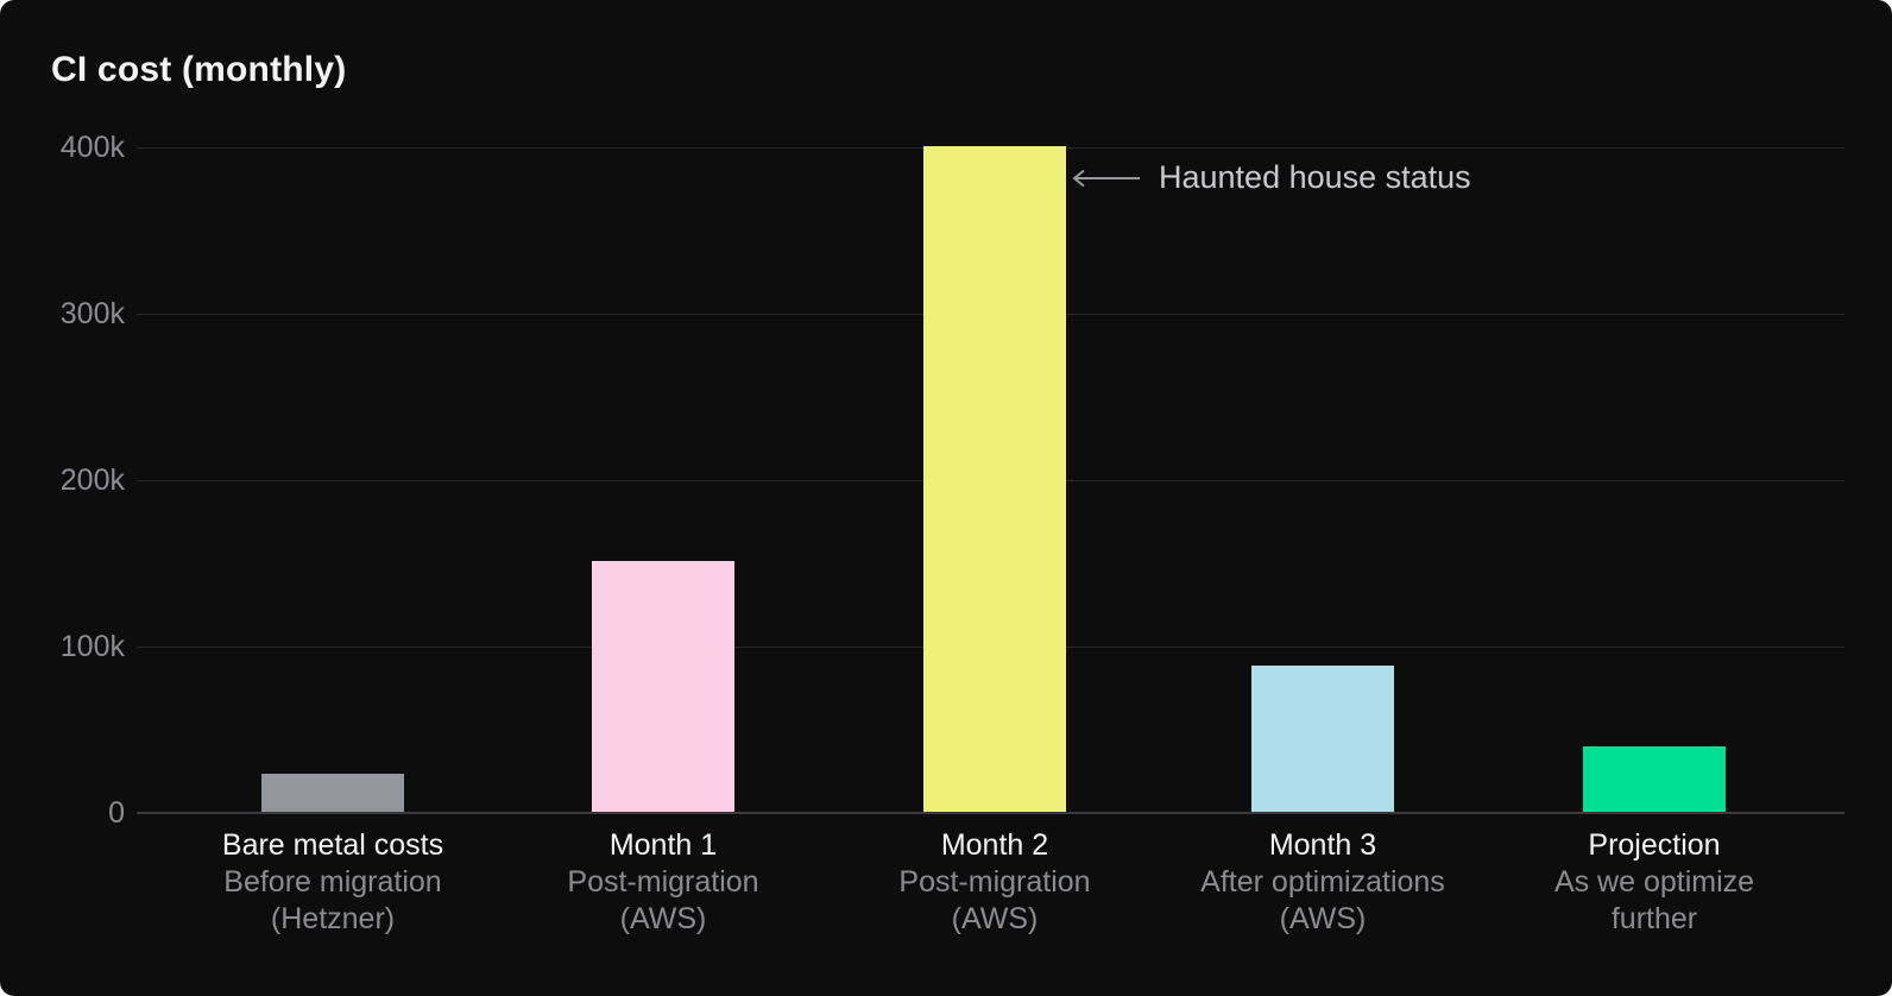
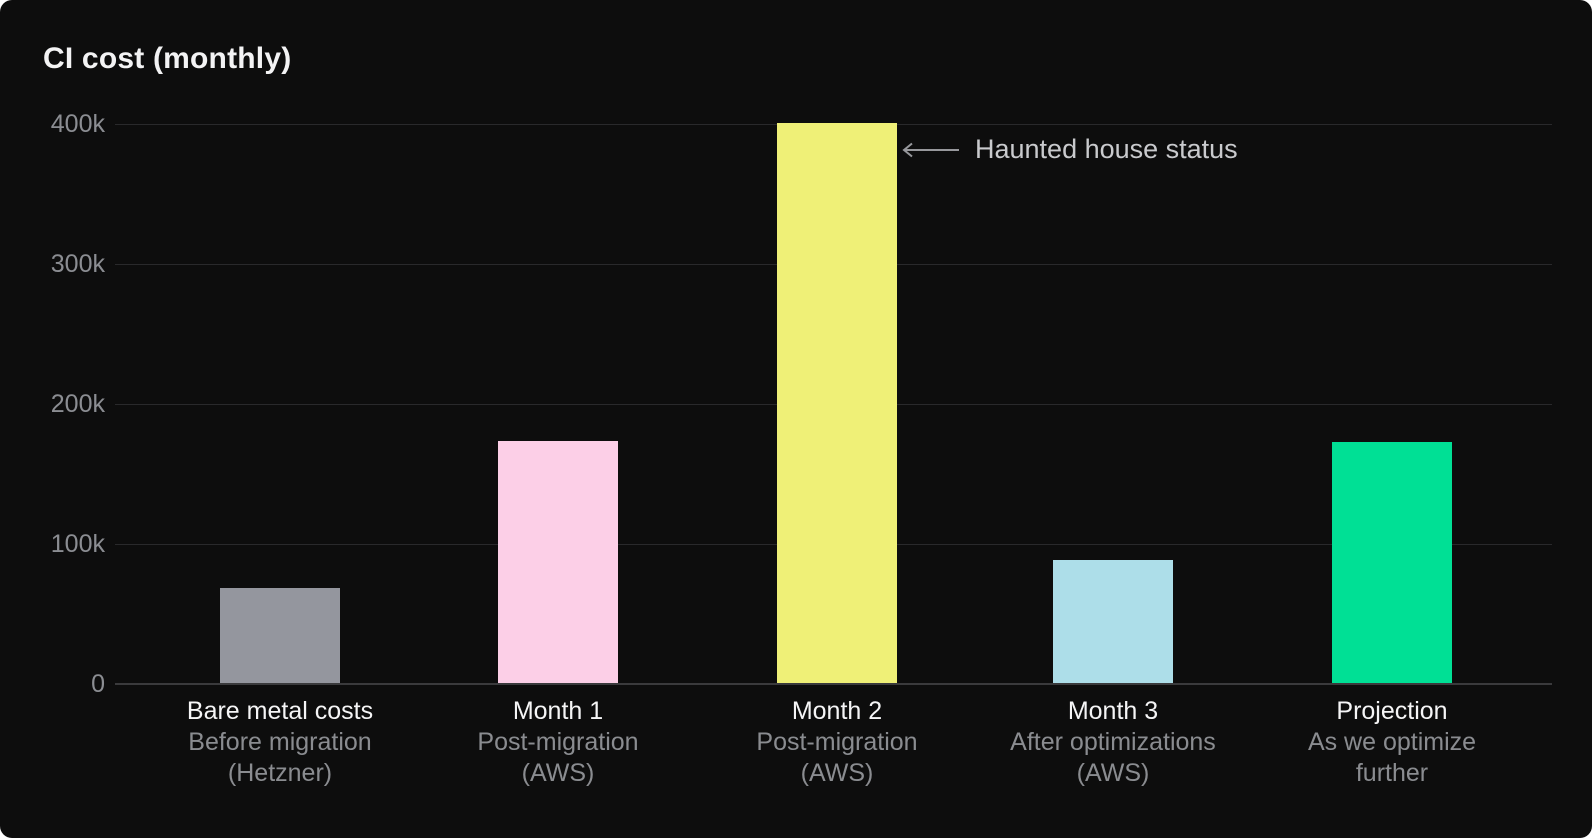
Bare metal costs: 23k -> 68k
Month 1: 151k -> 173k
Projection: 39k -> 172k
